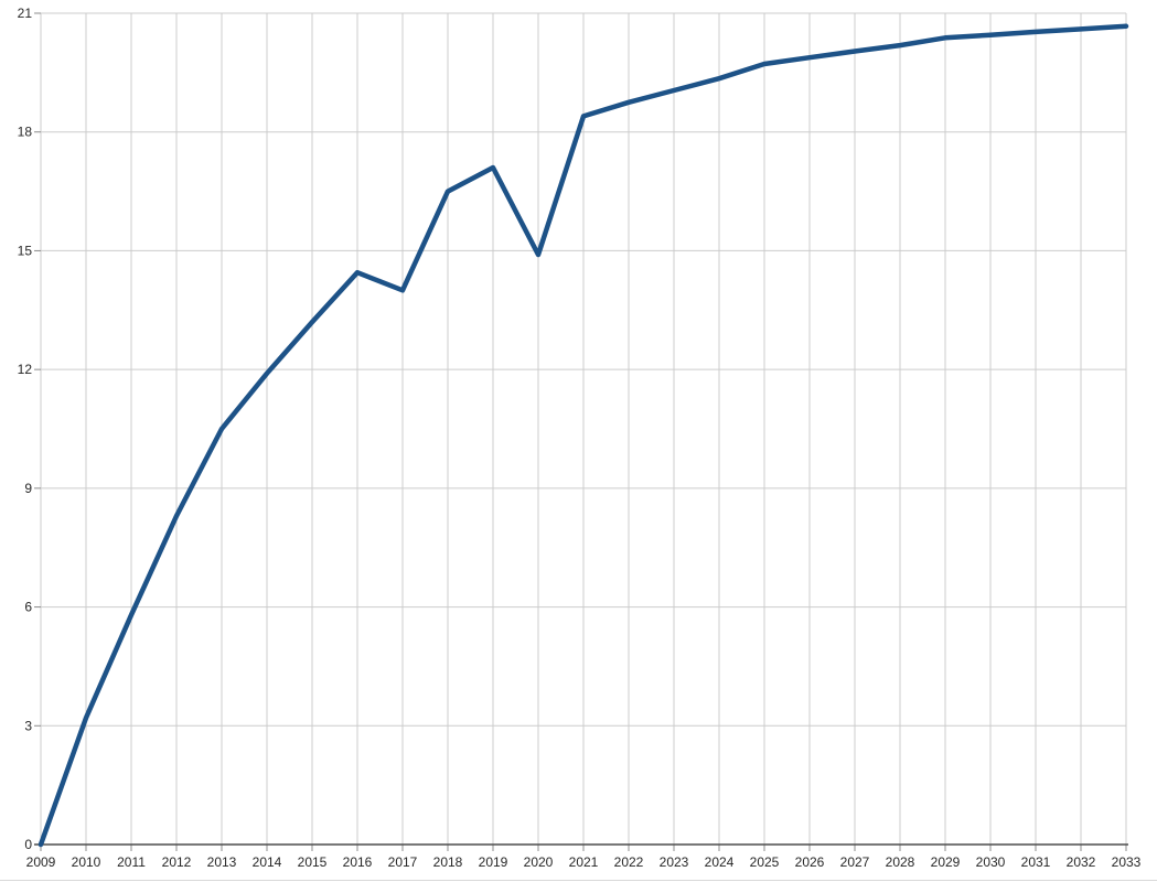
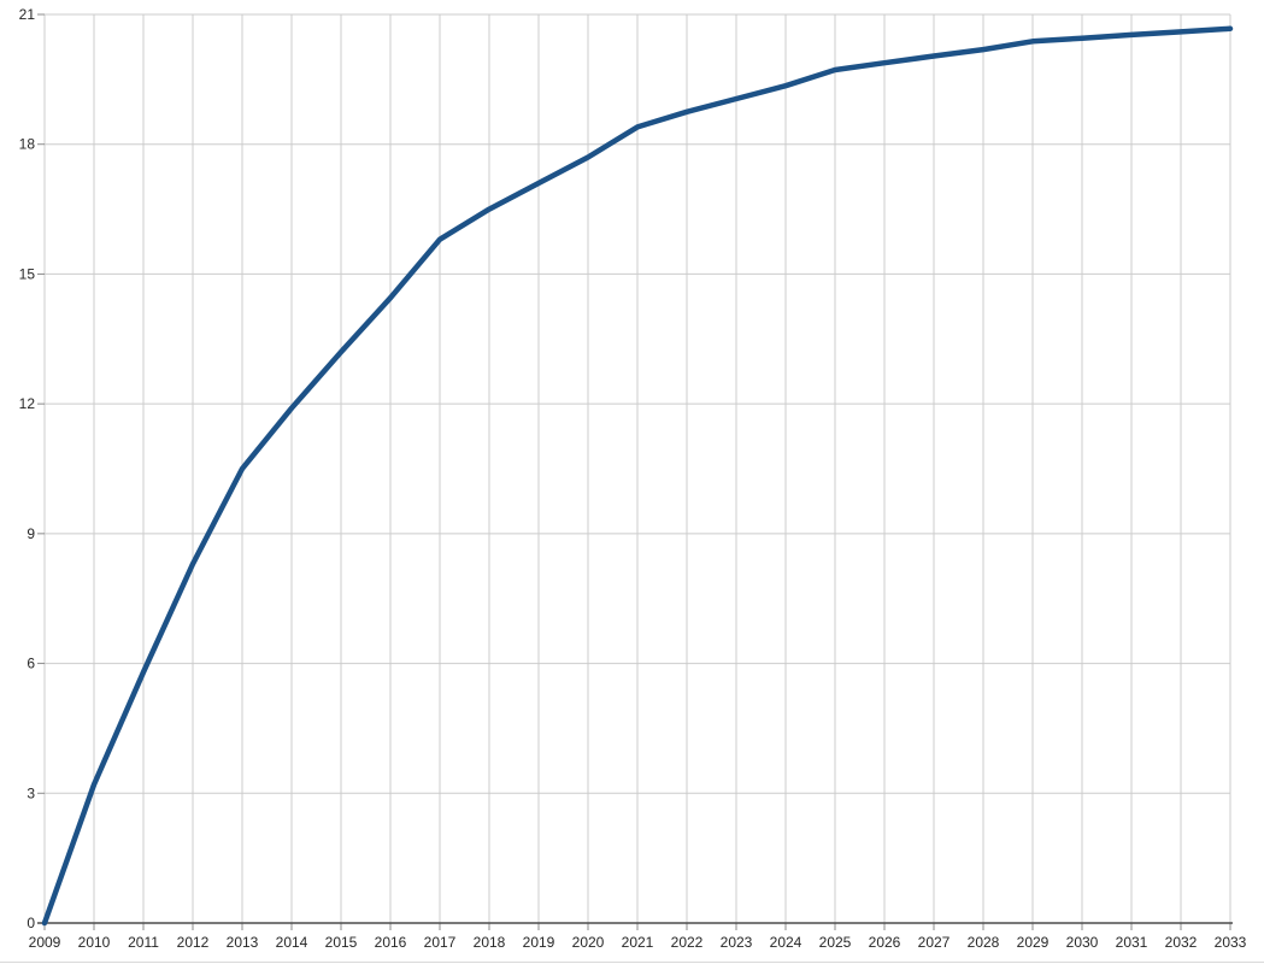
2017: 14.0 -> 15.8
2020: 14.9 -> 17.7
